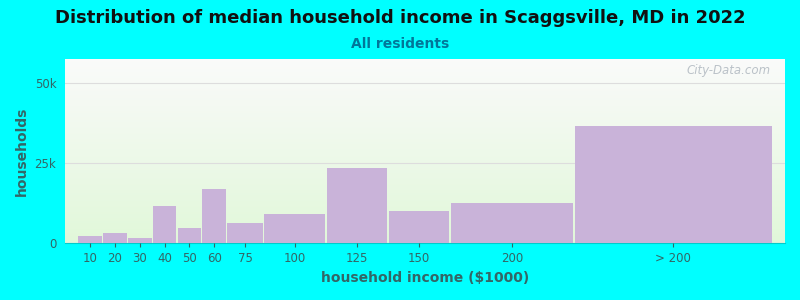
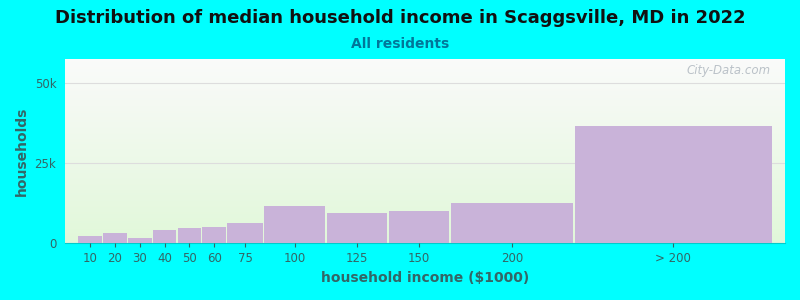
40: 11.5k -> 4.2k
60: 17.0k -> 5.2k
100: 9.0k -> 11.5k
125: 23.5k -> 9.5k
